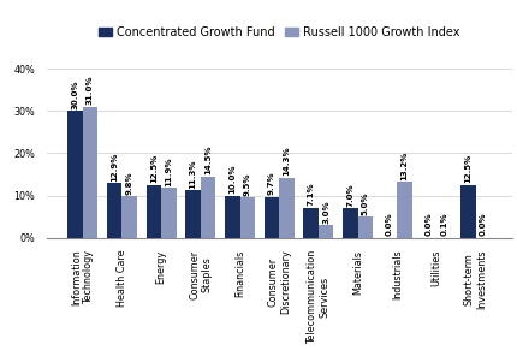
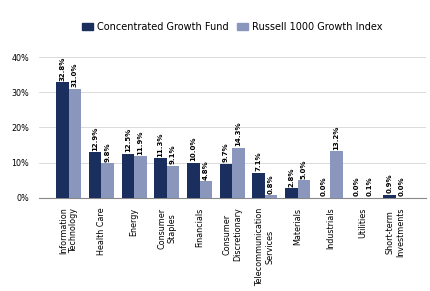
Concentrated Growth Fund/Information Technology: 30.0% -> 32.8%
Russell 1000 Growth Index/Consumer Staples: 14.5% -> 9.1%
Russell 1000 Growth Index/Financials: 9.5% -> 4.8%
Russell 1000 Growth Index/Telecommunication Services: 3.0% -> 0.8%
Concentrated Growth Fund/Materials: 7.0% -> 2.8%
Concentrated Growth Fund/Short-term Investments: 12.5% -> 0.9%
